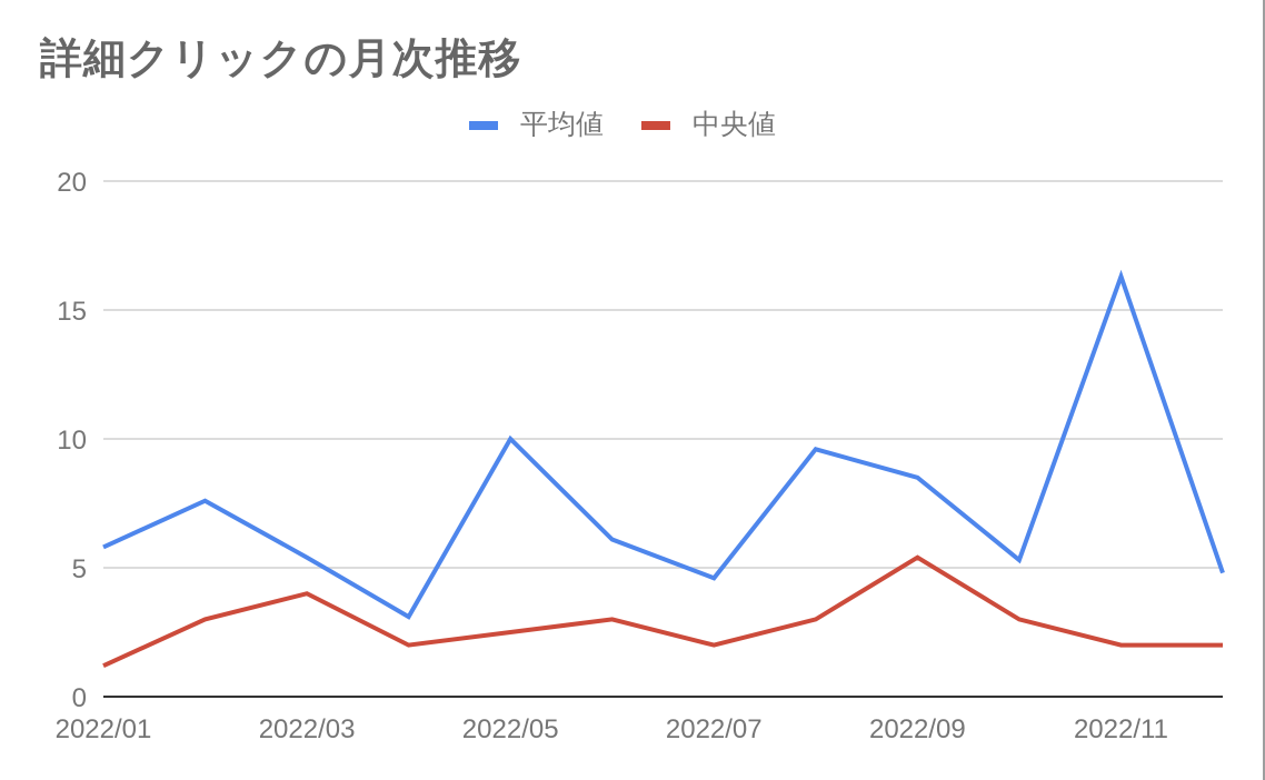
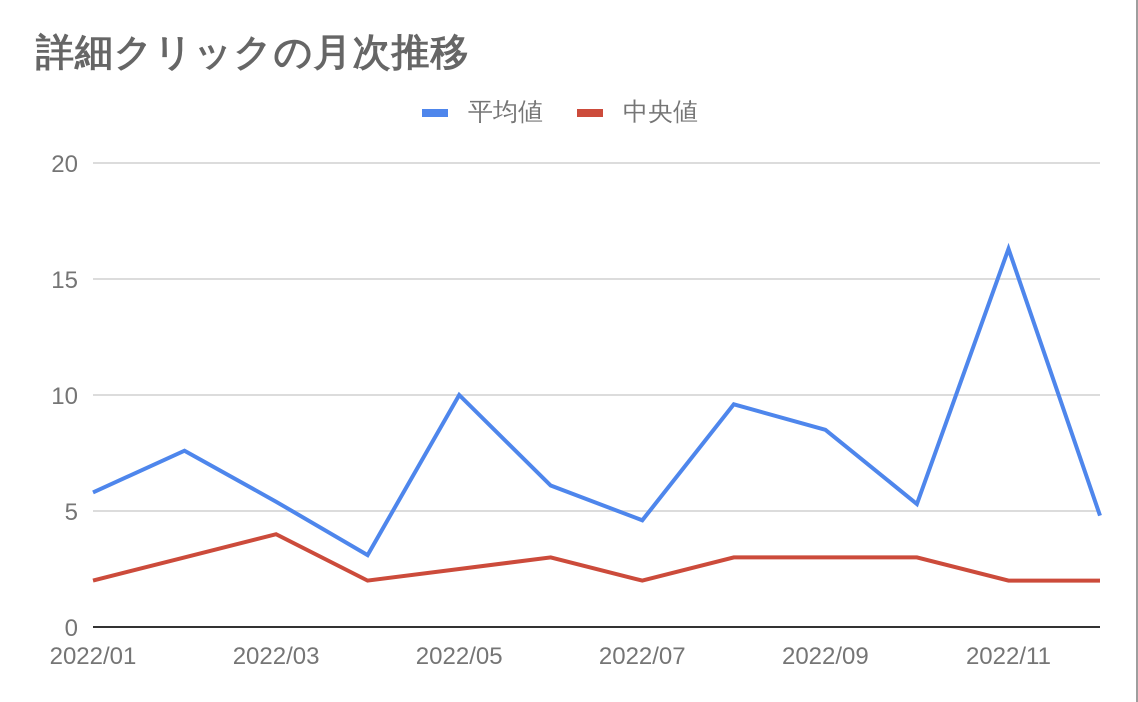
中央値/2022/01: 1.2 -> 2.0
中央値/2022/09: 5.4 -> 3.0
